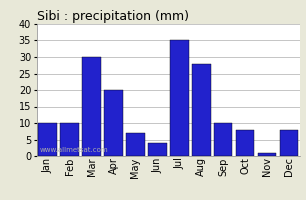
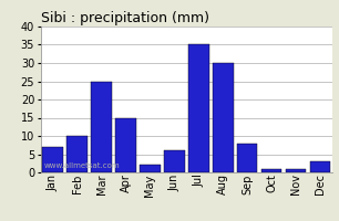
Jan: 10 -> 7
Mar: 30 -> 25
Apr: 20 -> 15
May: 7 -> 2
Jun: 4 -> 6
Aug: 28 -> 30
Sep: 10 -> 8
Oct: 8 -> 1
Dec: 8 -> 3
